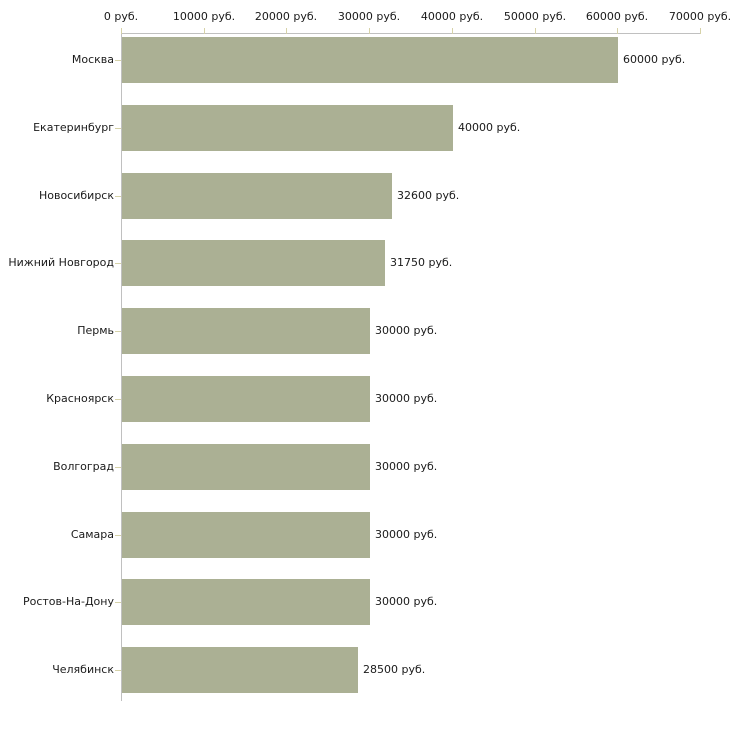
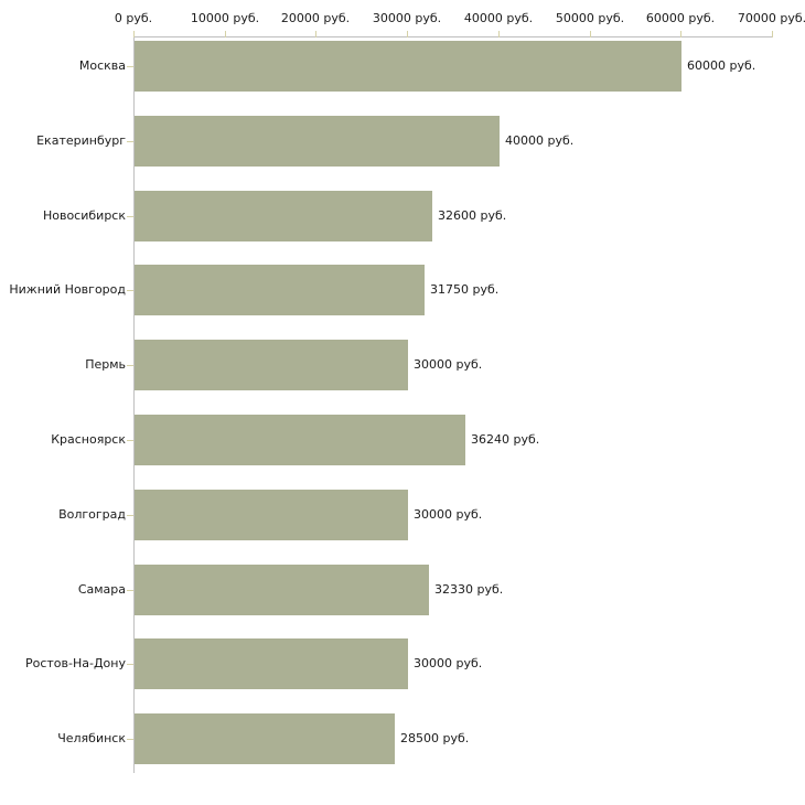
Красноярск: 30000 -> 36240
Самара: 30000 -> 32330
